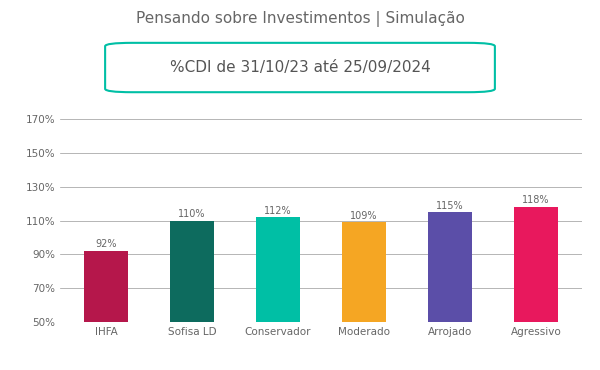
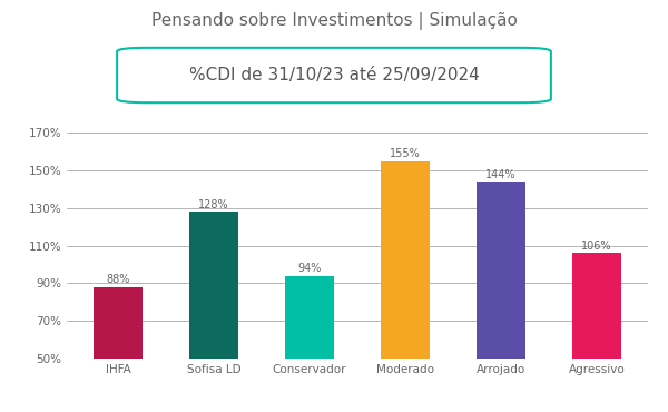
IHFA: 92% -> 88%
Sofisa LD: 110% -> 128%
Conservador: 112% -> 94%
Moderado: 109% -> 155%
Arrojado: 115% -> 144%
Agressivo: 118% -> 106%
